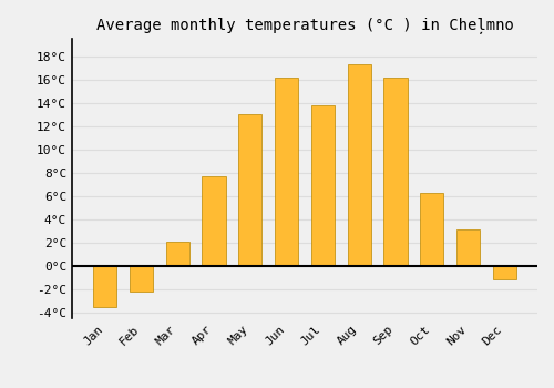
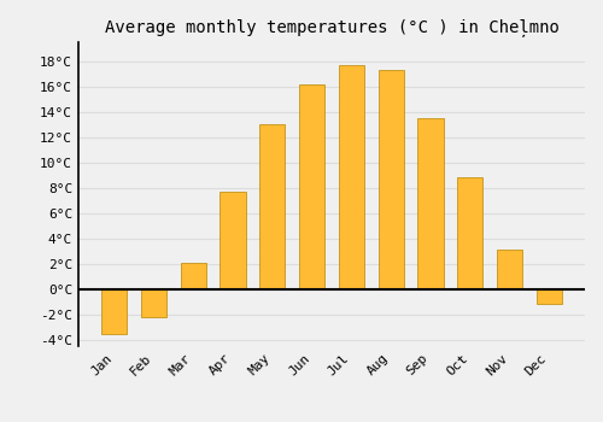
Jul: 13.8°C -> 17.7°C
Sep: 16.2°C -> 13.5°C
Oct: 6.3°C -> 8.8°C
